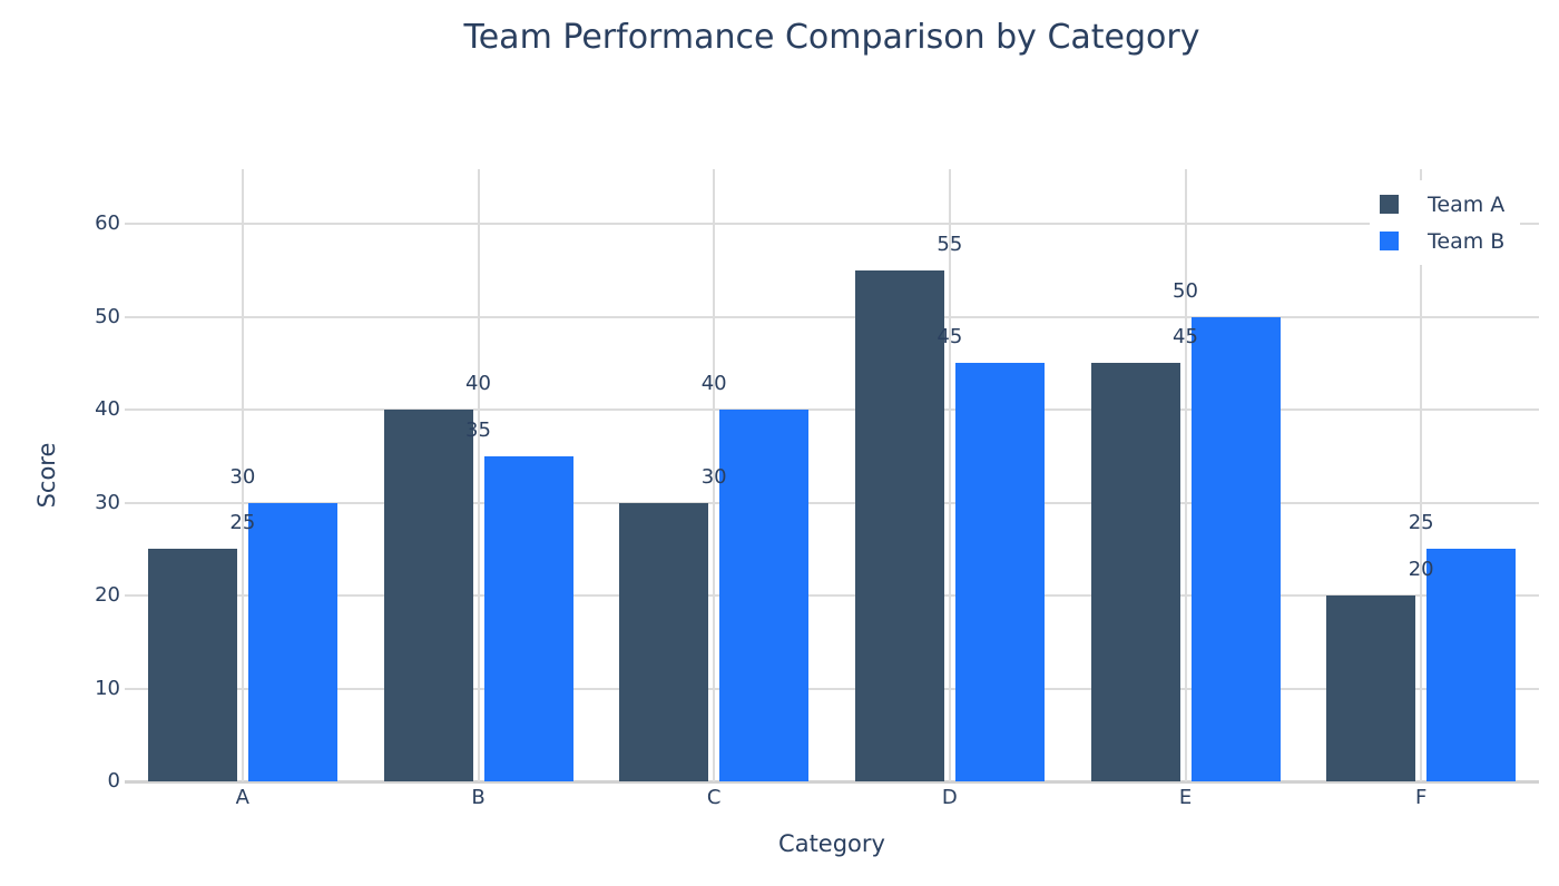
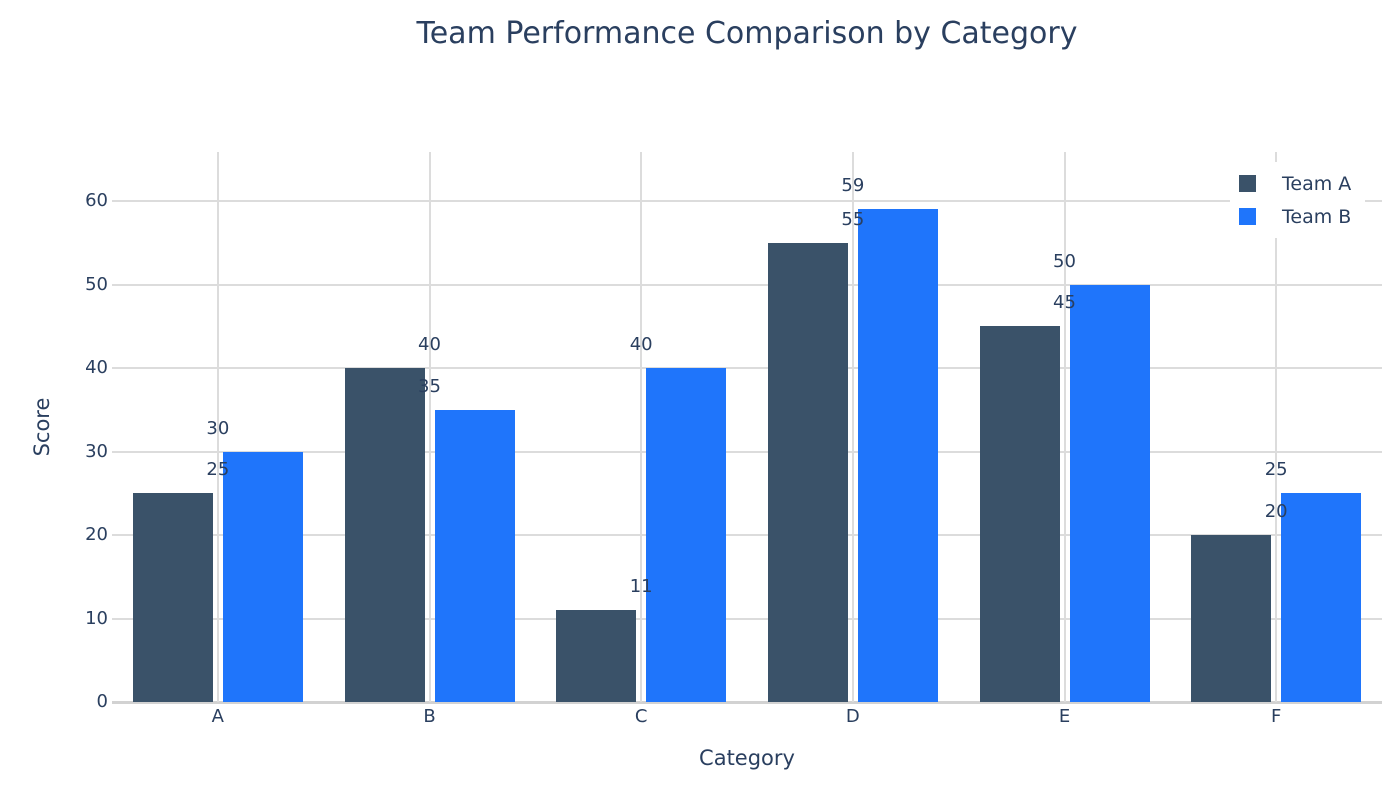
Team A/C: 30 -> 11
Team B/D: 45 -> 59
